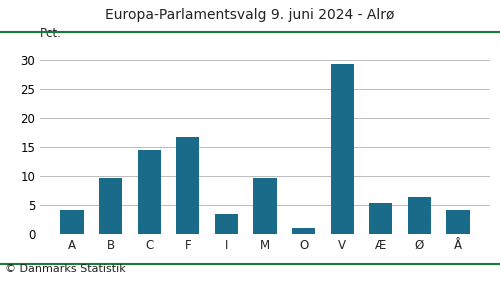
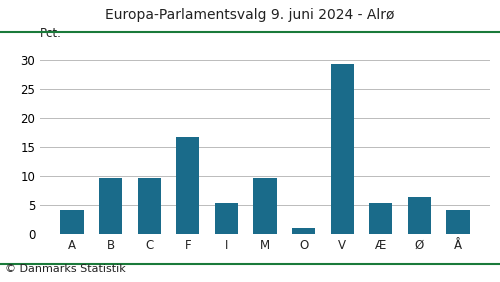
C: 14.4 -> 9.6
I: 3.4 -> 5.4
